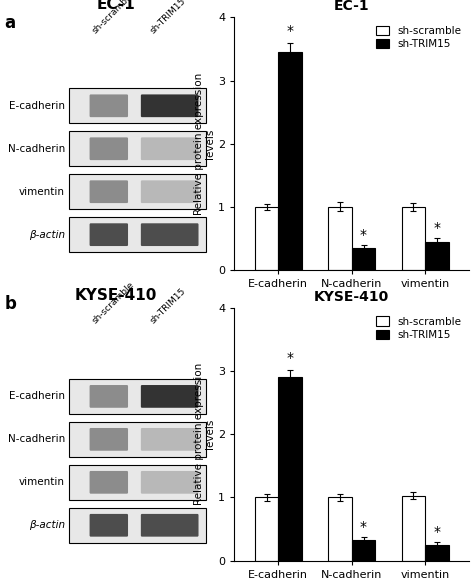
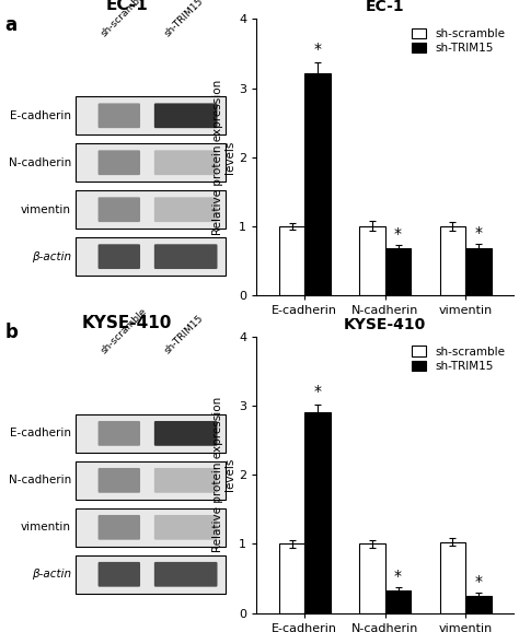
EC-1/sh-TRIM15/E-cadherin: 3.45 -> 3.22
EC-1/sh-TRIM15/N-cadherin: 0.35 -> 0.68
EC-1/sh-TRIM15/vimentin: 0.45 -> 0.68
